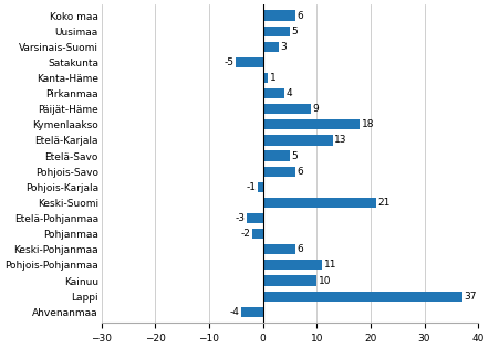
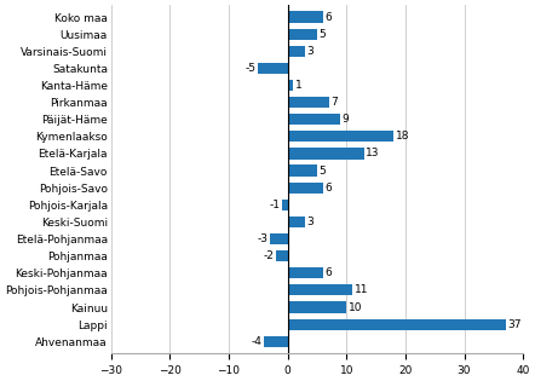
Pirkanmaa: 4 -> 7
Keski-Suomi: 21 -> 3
